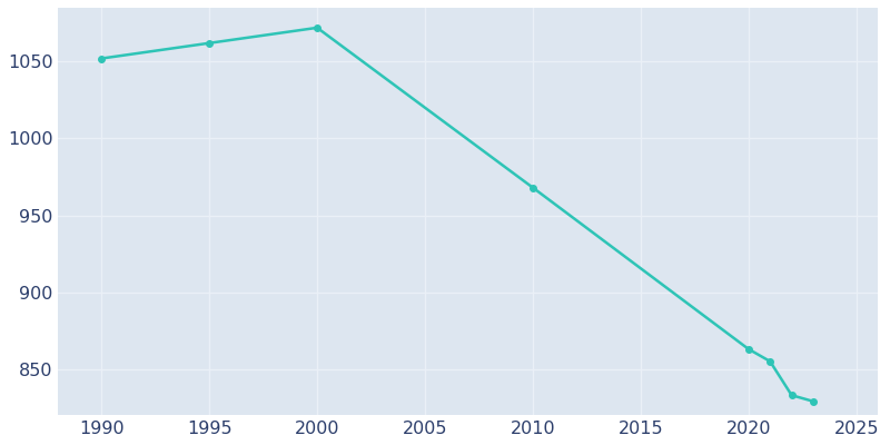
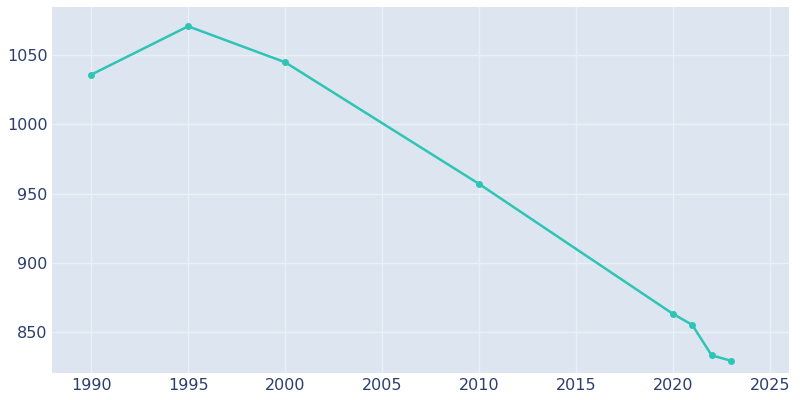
1990: 1052 -> 1036
1995: 1062 -> 1071
2000: 1072 -> 1045
2010: 968 -> 957
